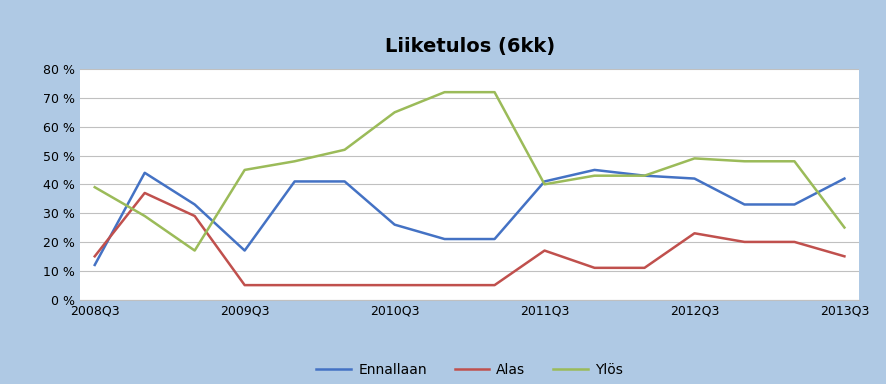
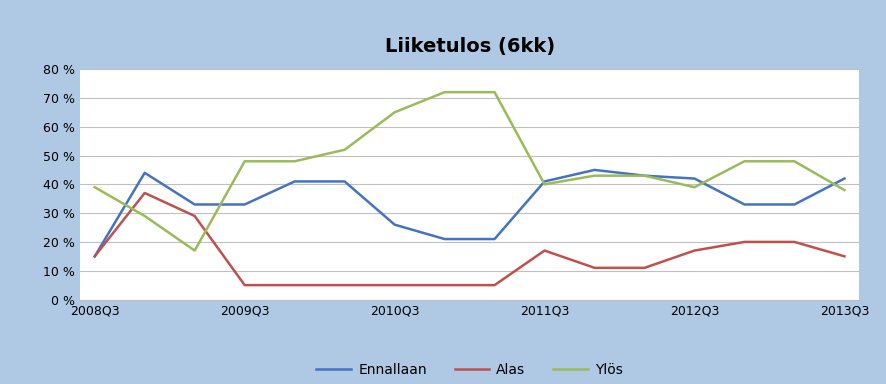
Ennallaan/2008Q3: 12 % -> 15 %
Ennallaan/2009Q3: 17 % -> 33 %
Ylös/2009Q3: 45 % -> 48 %
Alas/2012Q3: 23 % -> 17 %
Ylös/2012Q3: 49 % -> 39 %
Ylös/2013Q3: 25 % -> 38 %
